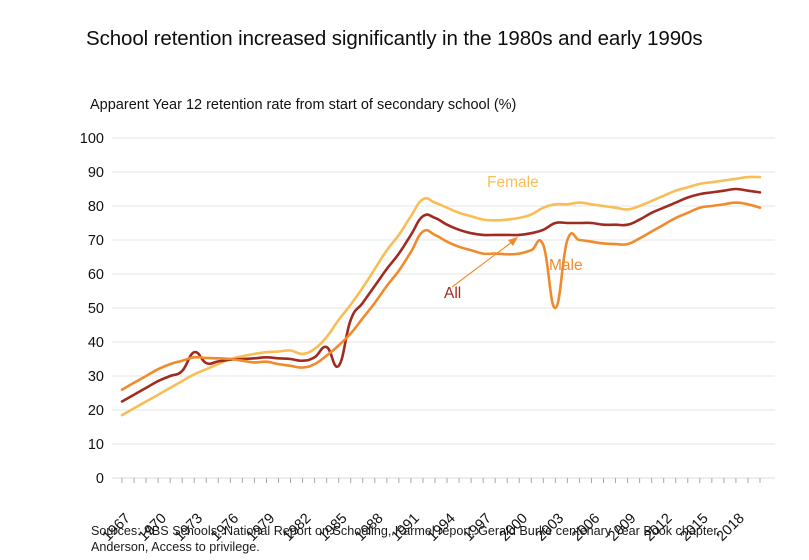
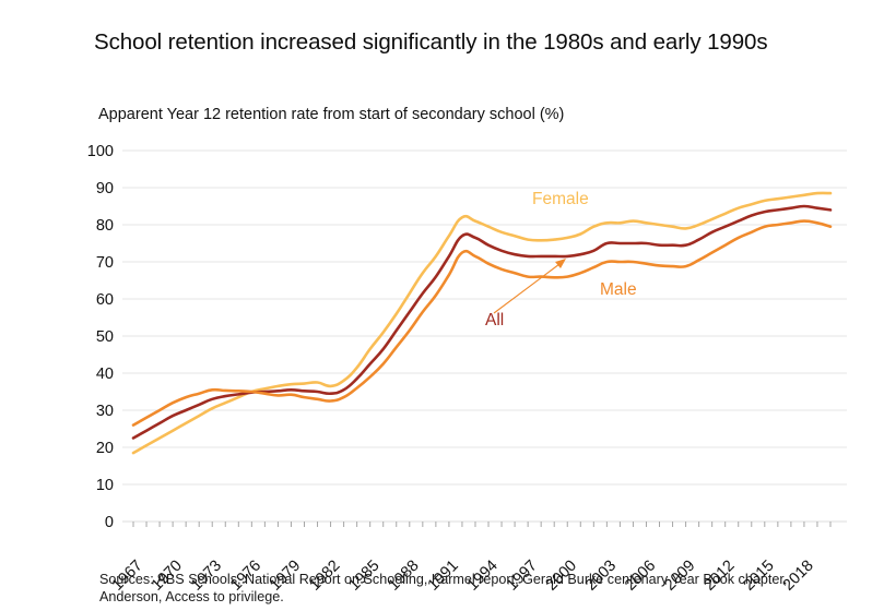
All/1973: 37 -> 33
All/1985: 33 -> 42
Male/2003: 50 -> 70
